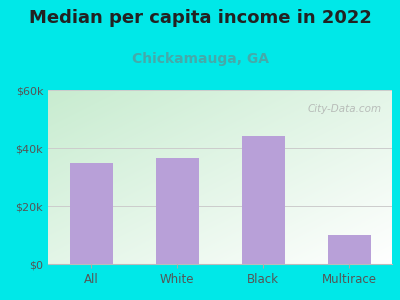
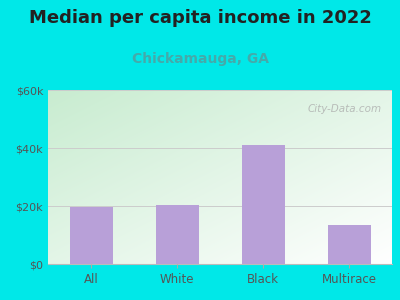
All: $35.0k -> $19.5k
White: $36.5k -> $20.5k
Black: $44.0k -> $41.0k
Multirace: $10.0k -> $13.5k
